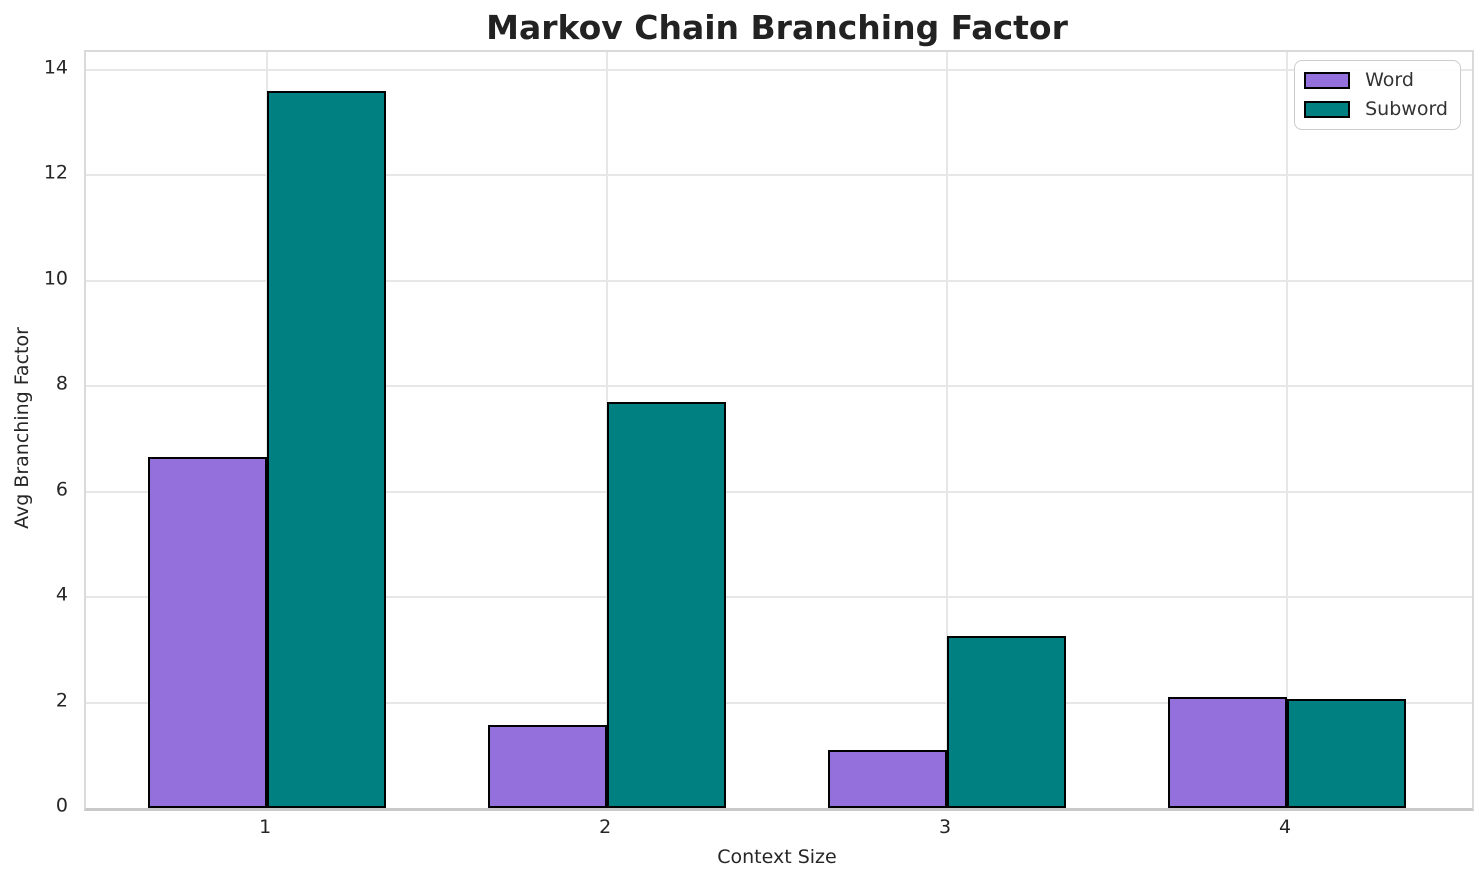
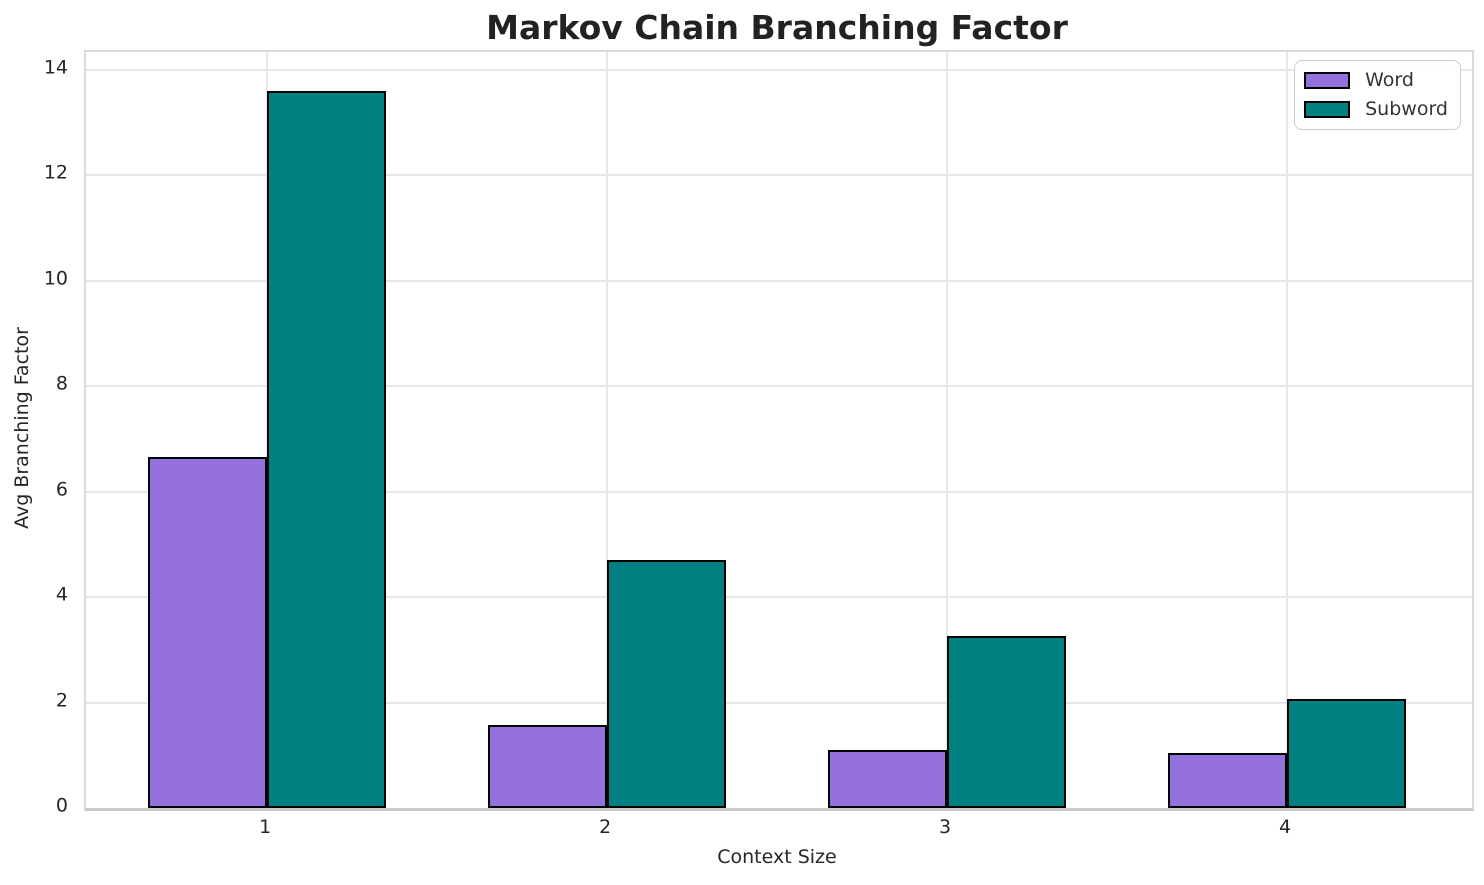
Subword/2: 7.7 -> 4.7
Word/4: 2.1 -> 1.0
